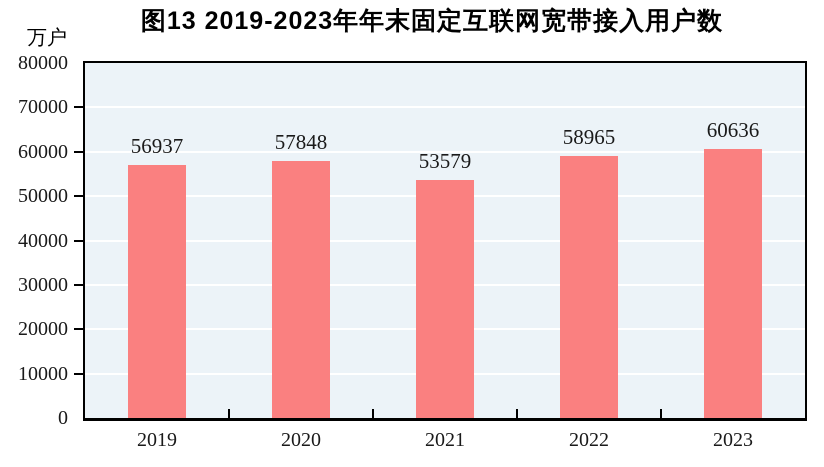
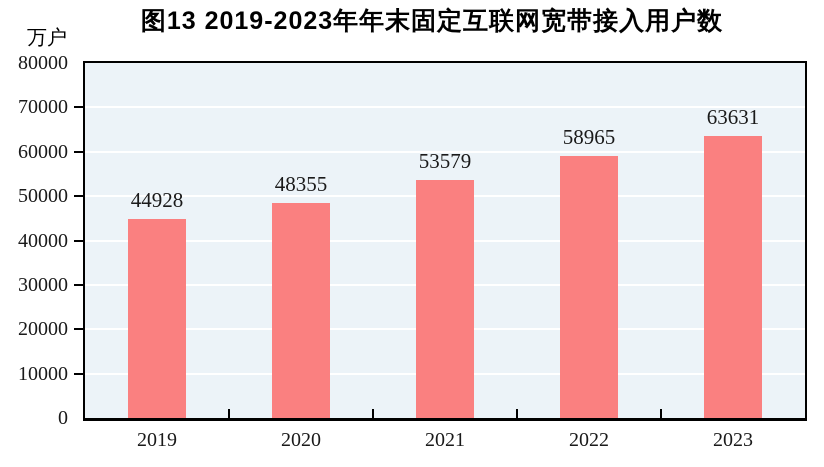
2019: 56937 -> 44928
2020: 57848 -> 48355
2023: 60636 -> 63631
